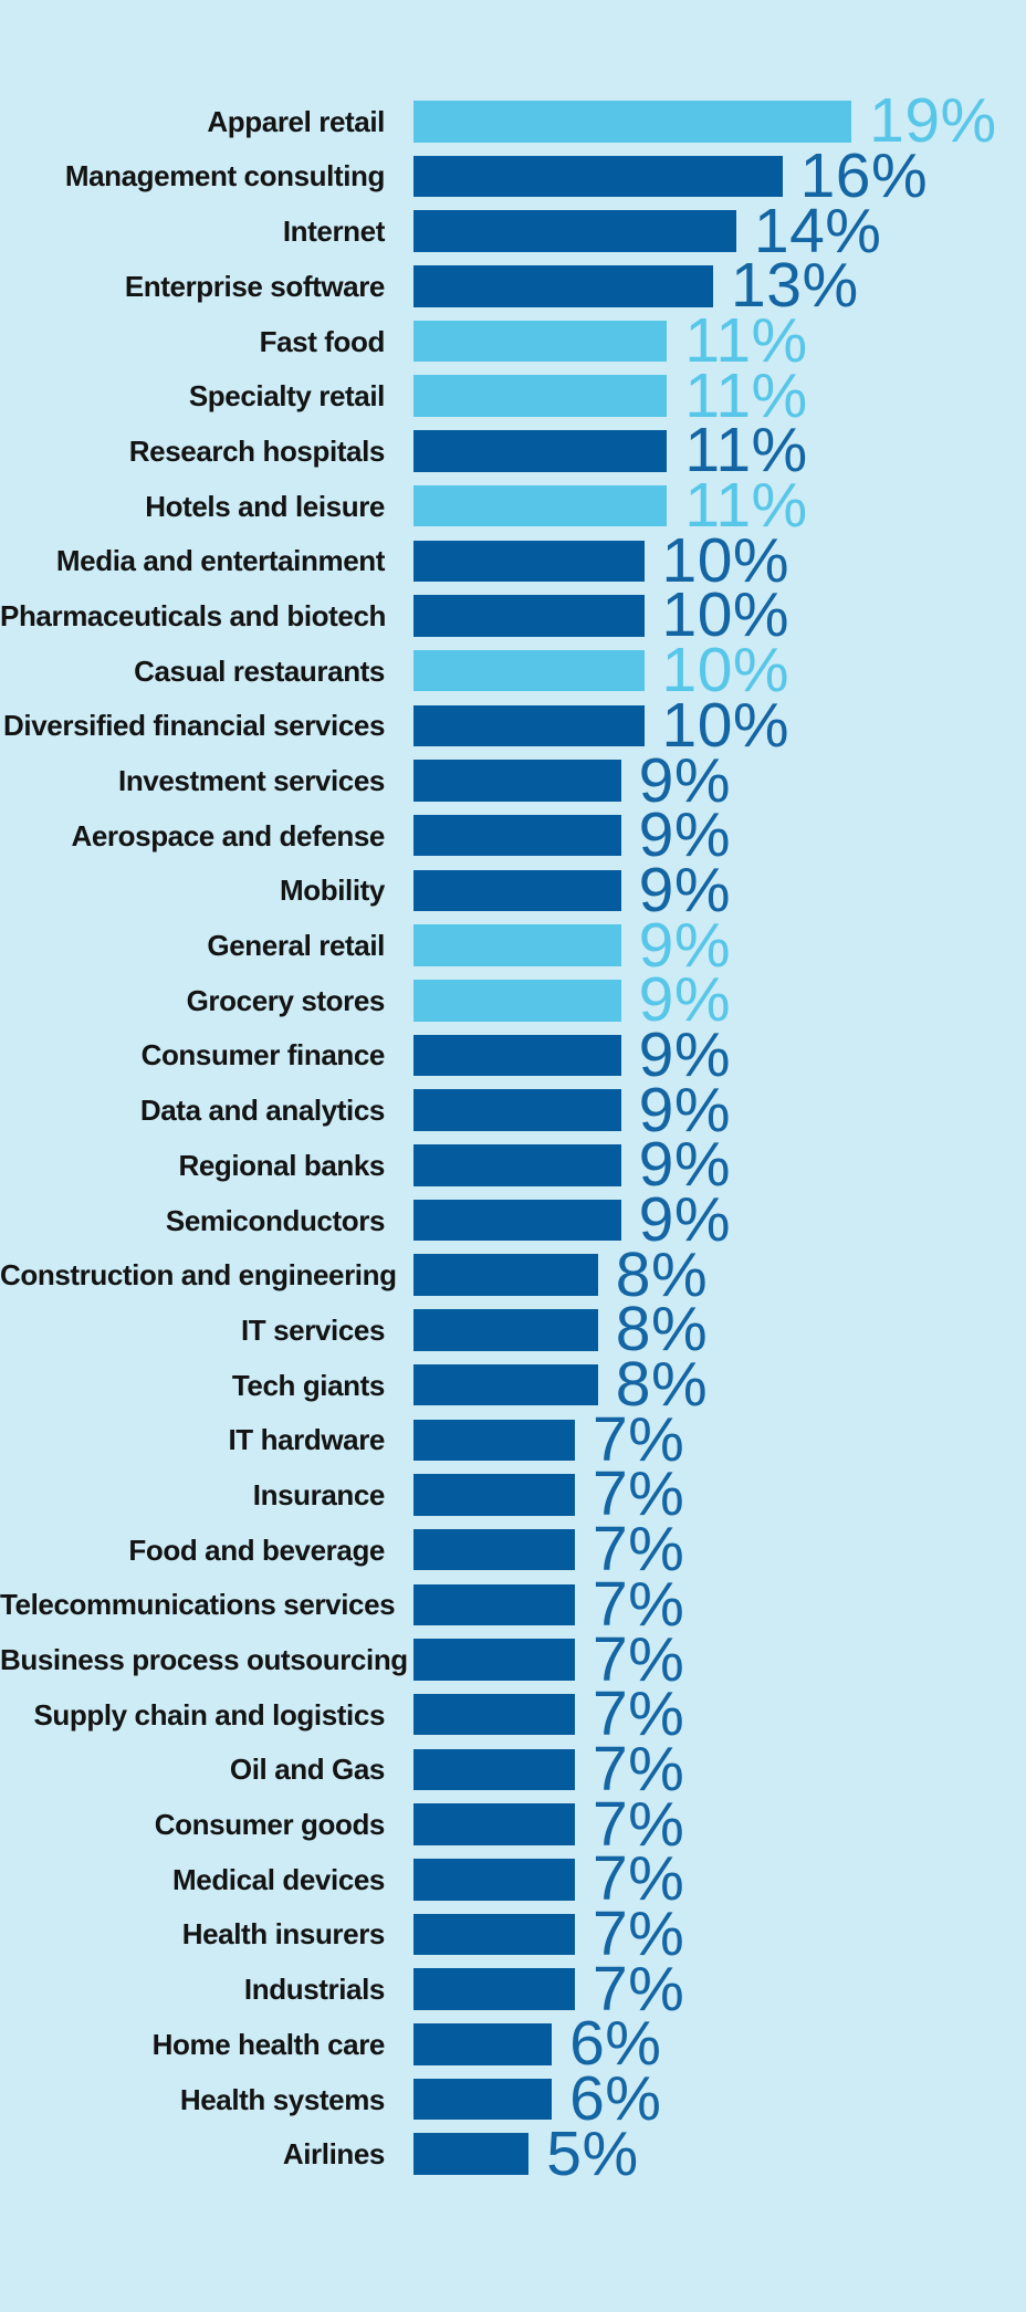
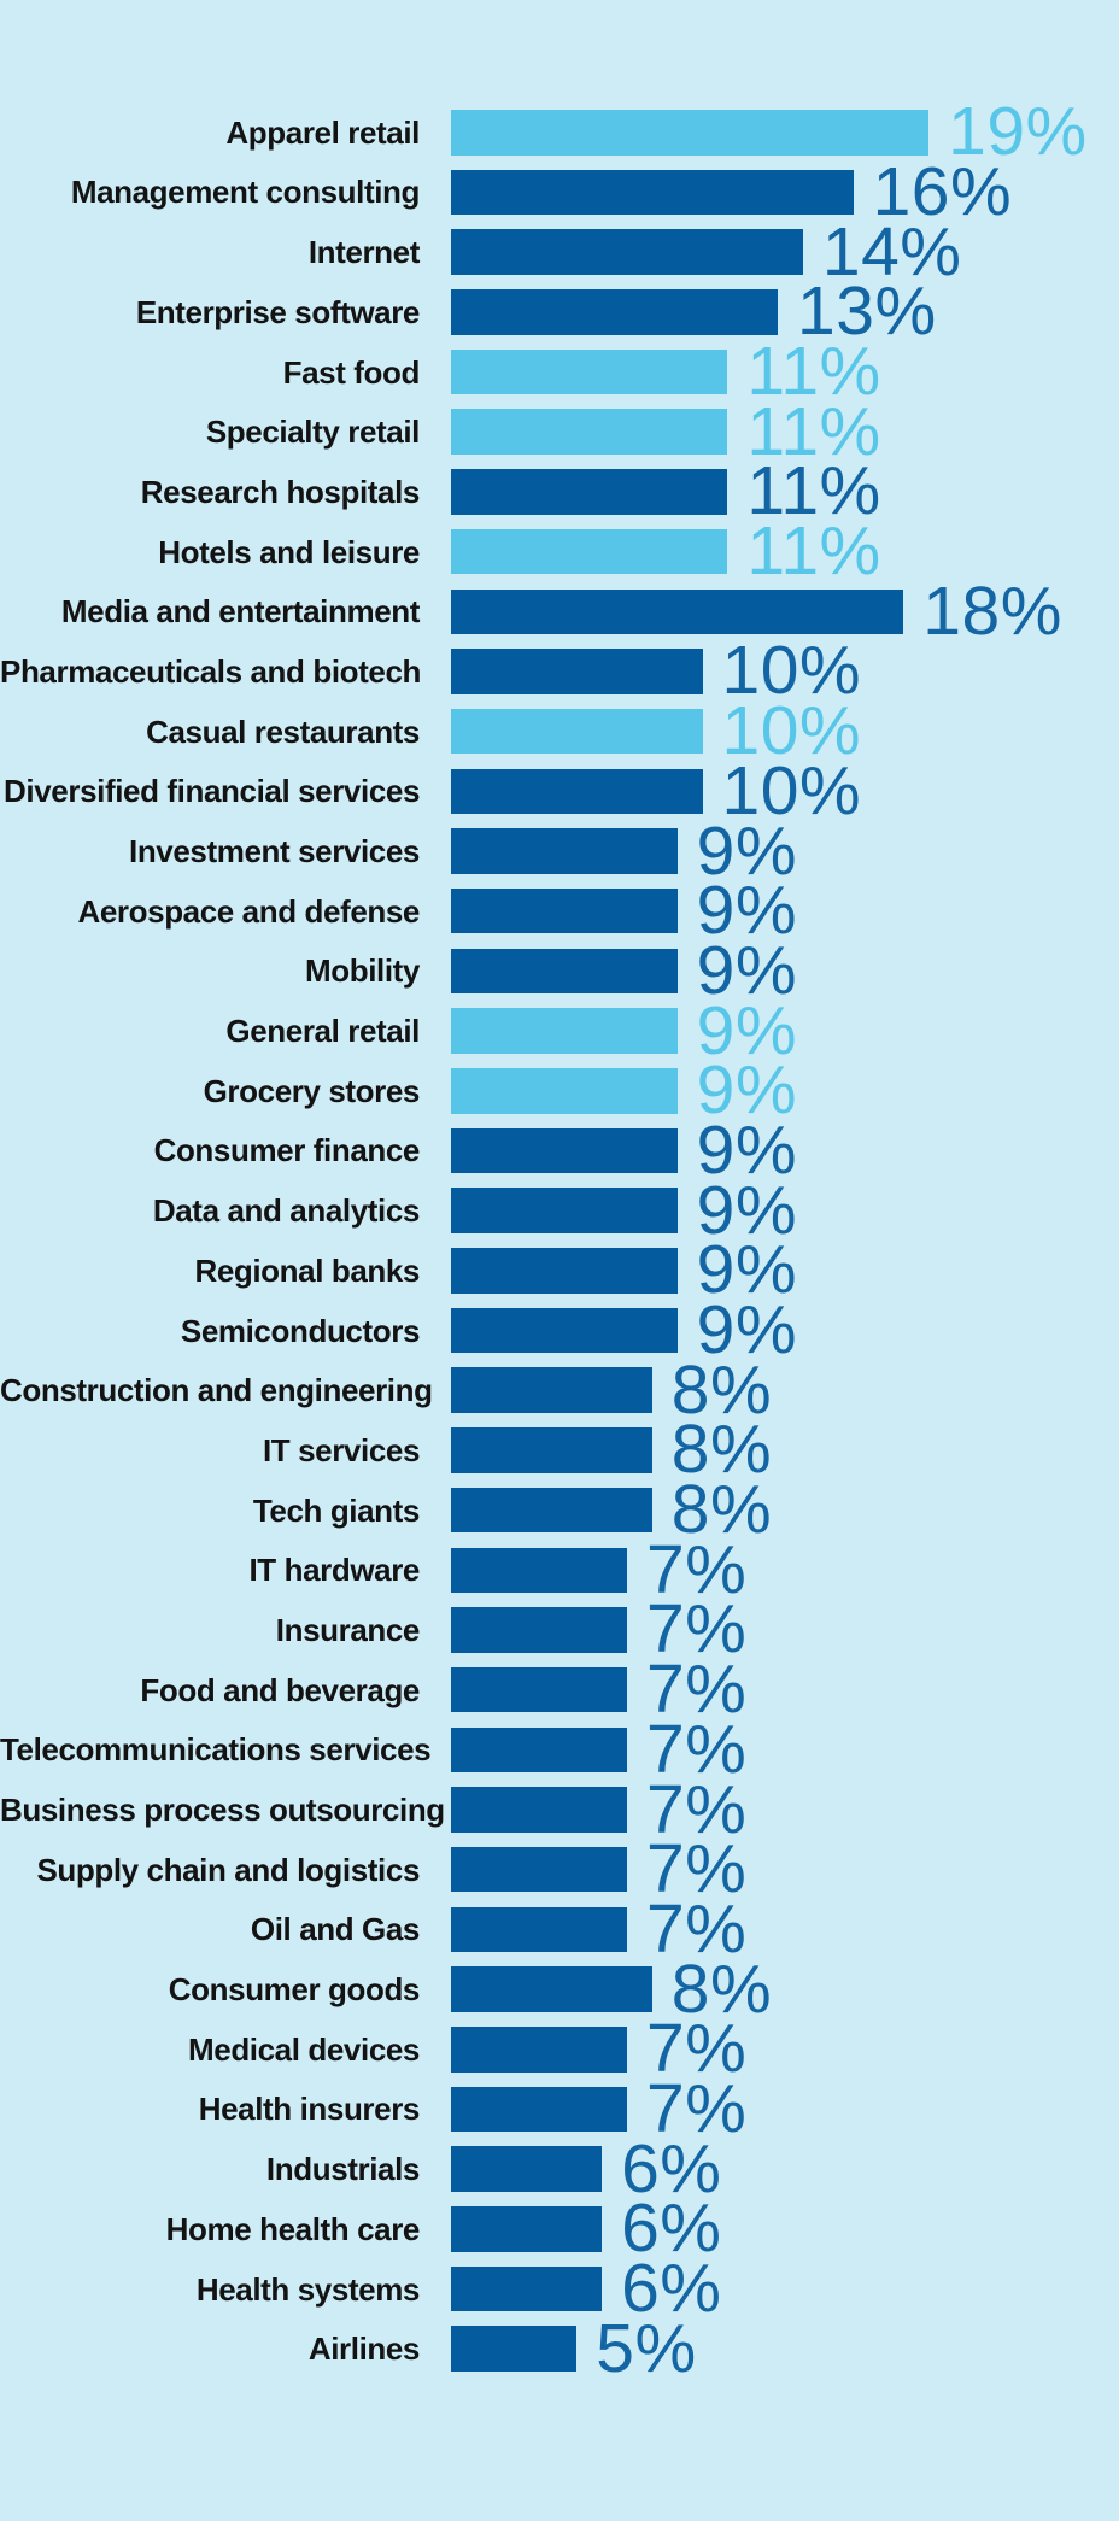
Media and entertainment: 10% -> 18%
Consumer goods: 7% -> 8%
Industrials: 7% -> 6%
